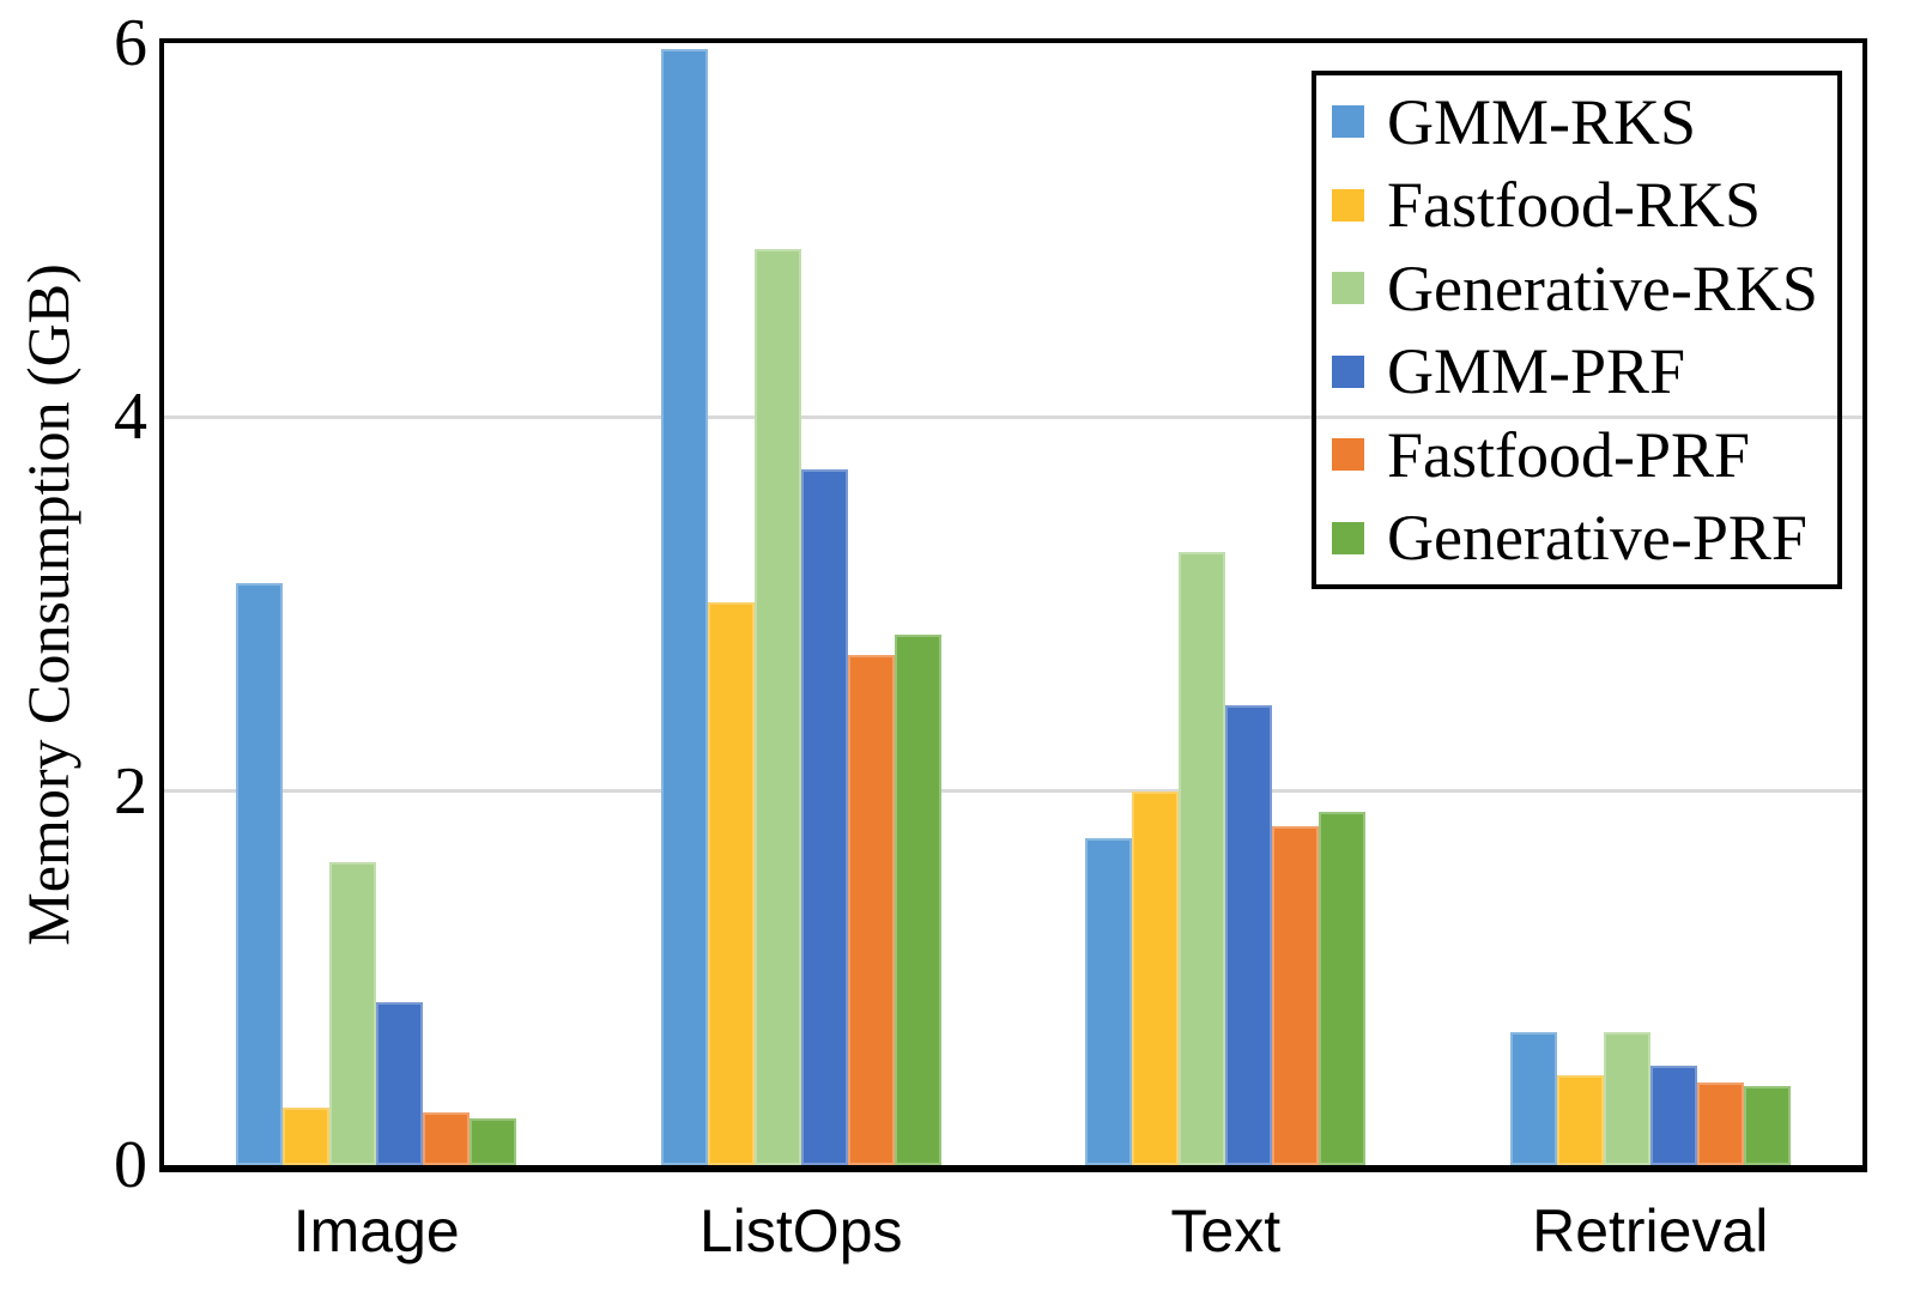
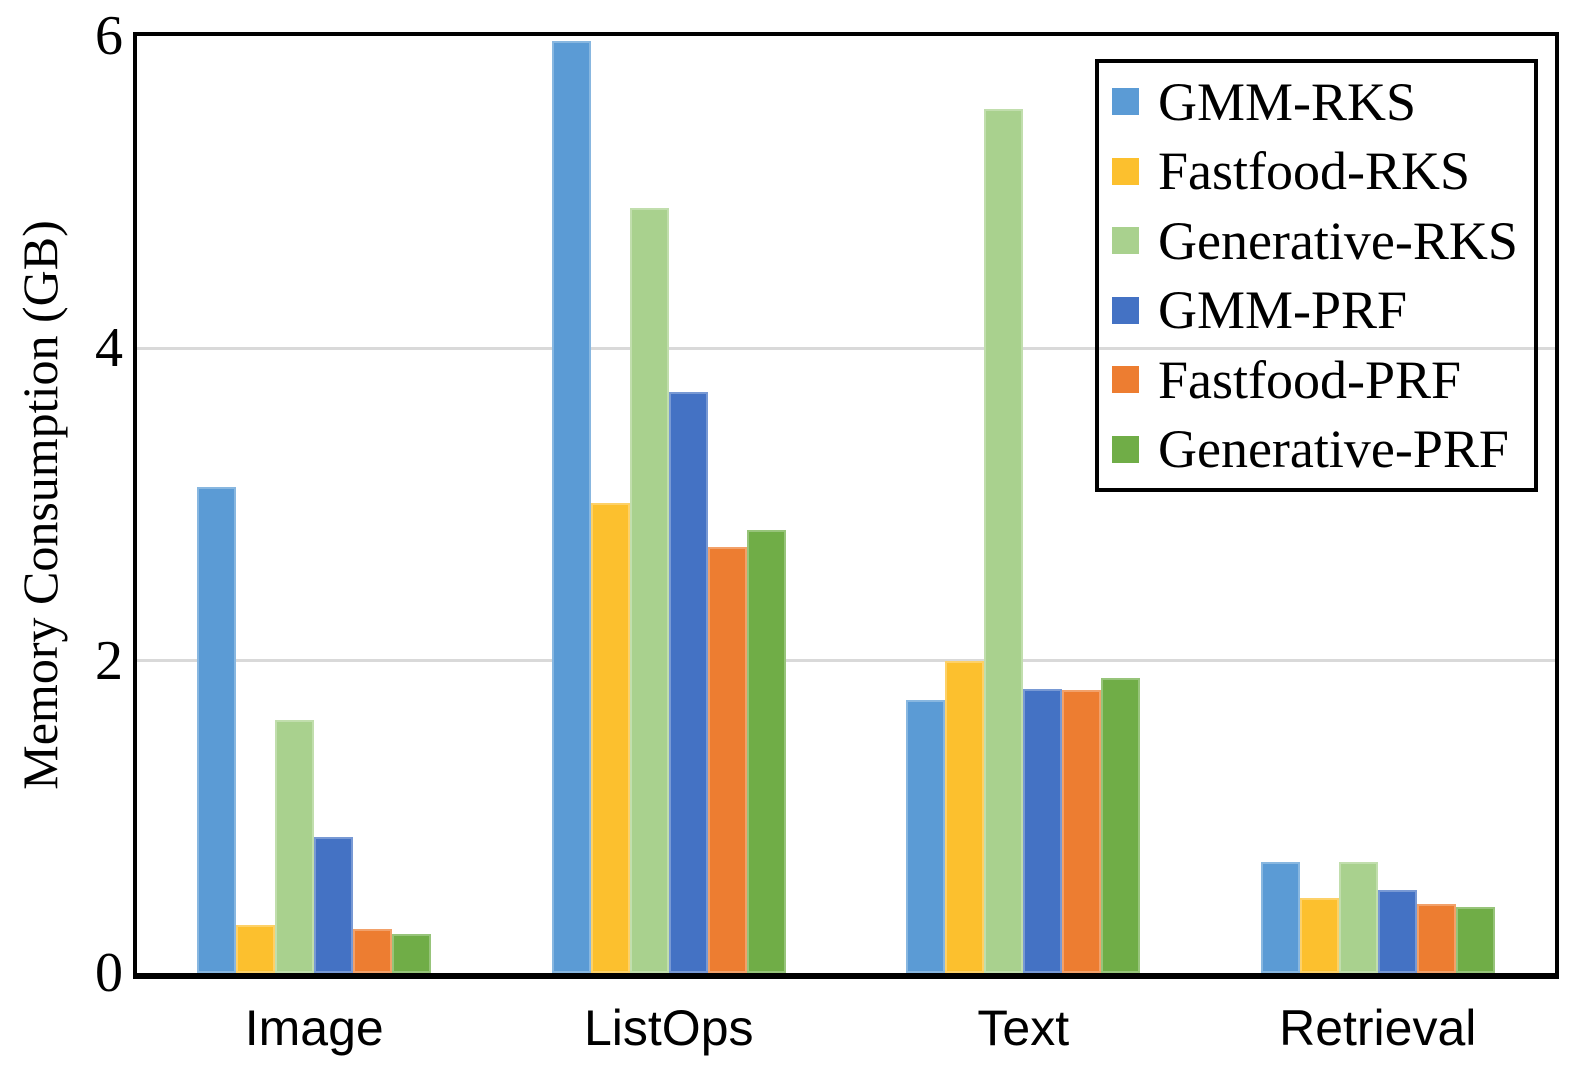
Generative-RKS/Text: 3.28 -> 5.53
GMM-PRF/Text: 2.46 -> 1.82
